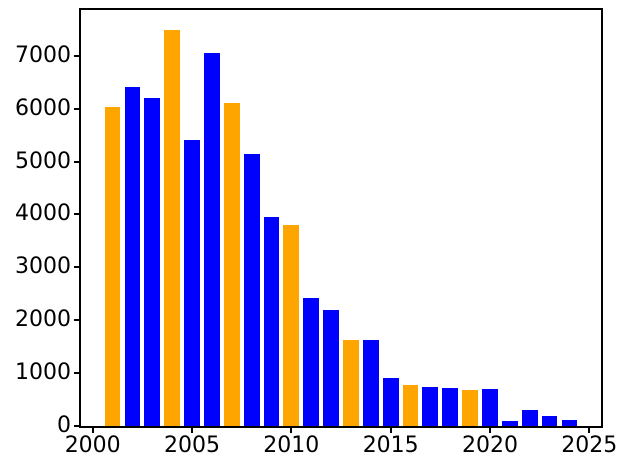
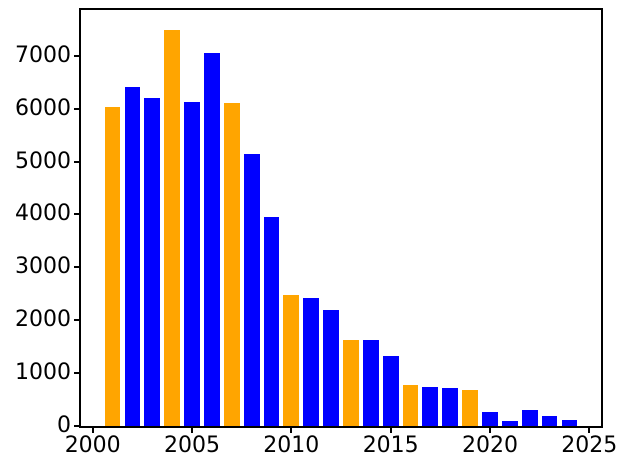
2005: 5400 -> 6100
2010: 3800 -> 2500
2015: 900 -> 1300
2020: 700 -> 300
